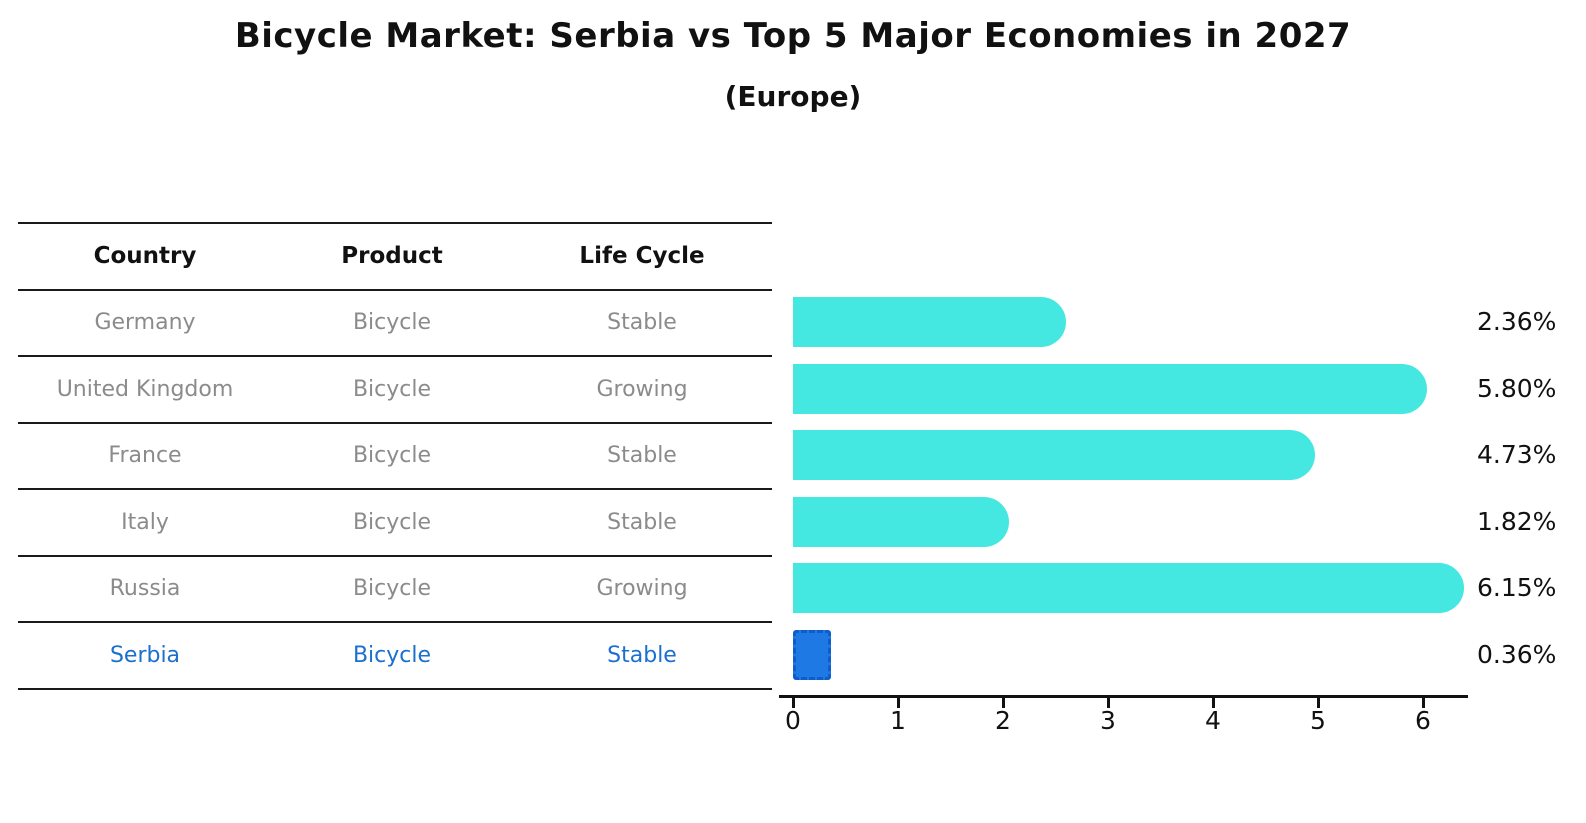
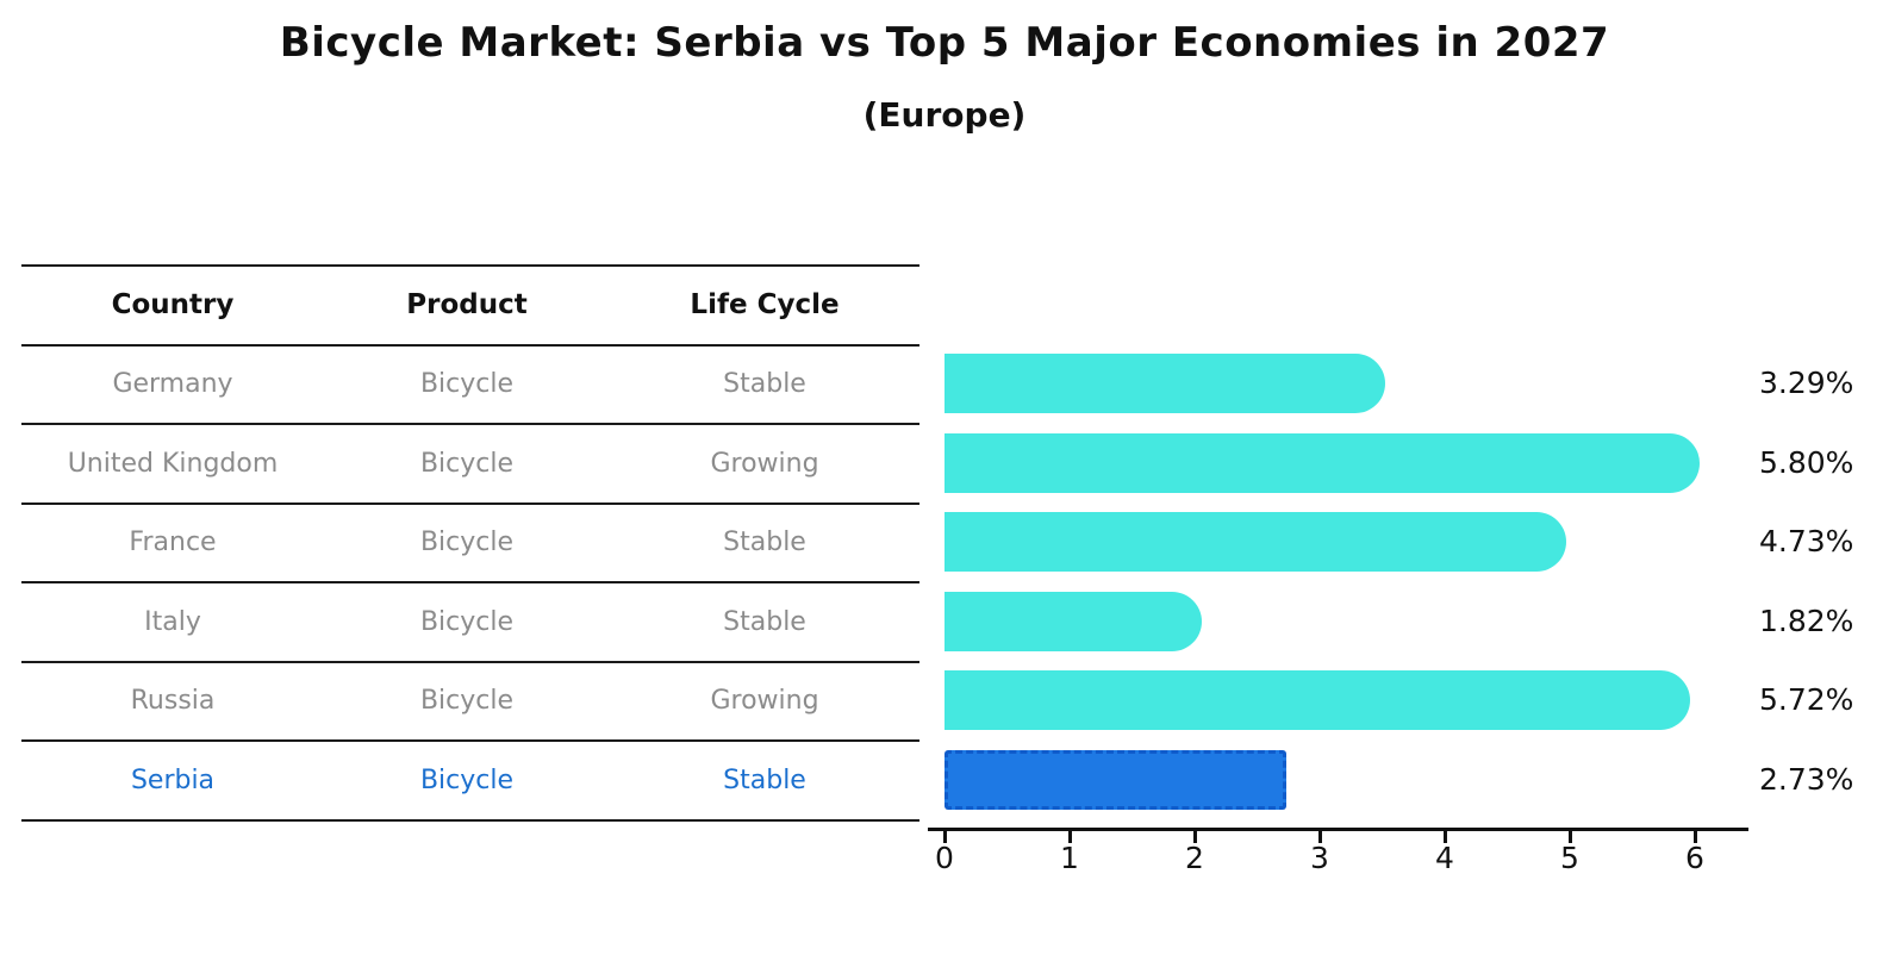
Germany: 2.36% -> 3.29%
Russia: 6.15% -> 5.72%
Serbia: 0.36% -> 2.73%
